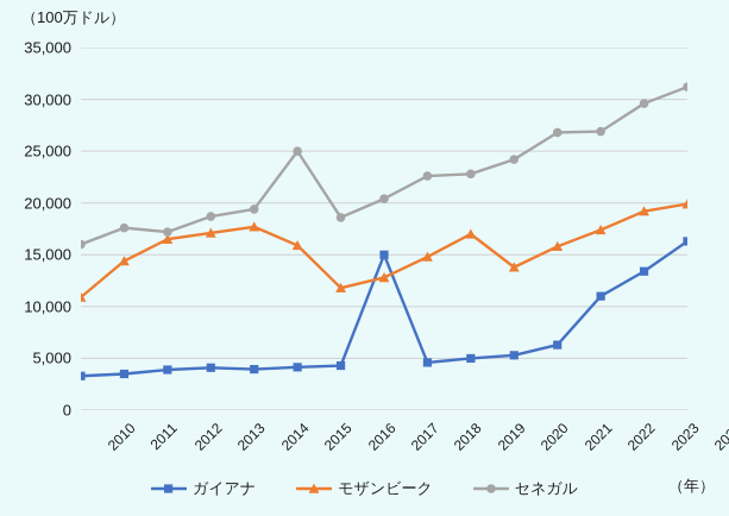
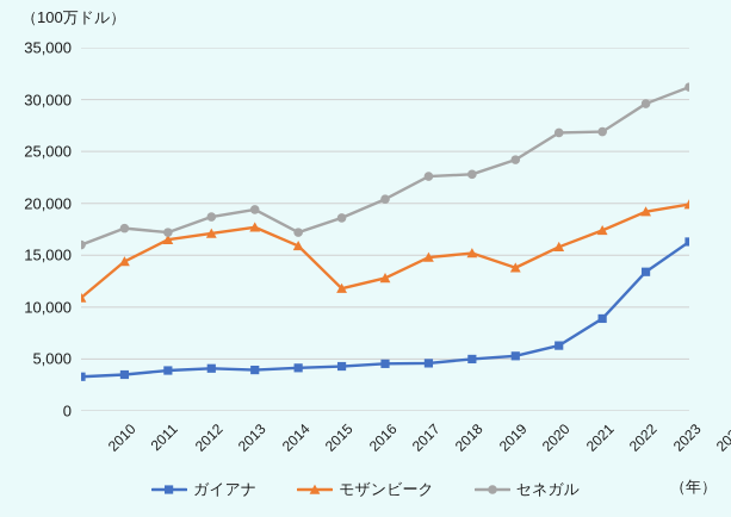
セネガル/2015: 25000 -> 17000
ガイアナ/2017: 15000 -> 5000
モザンビーク/2019: 17000 -> 15000
ガイアナ/2022: 11000 -> 9000
